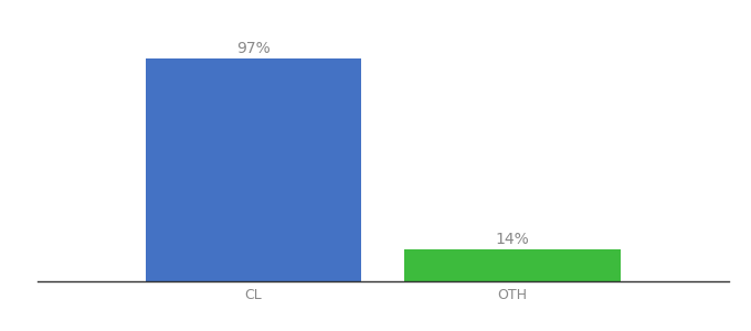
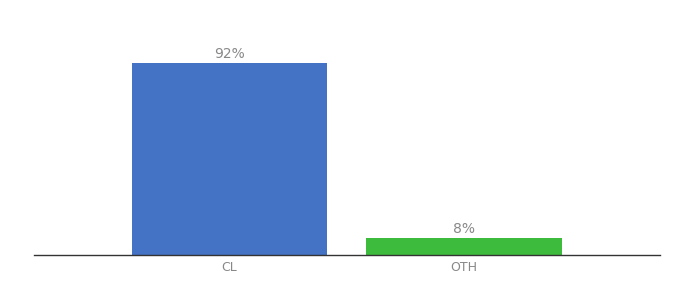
CL: 97% -> 92%
OTH: 14% -> 8%
